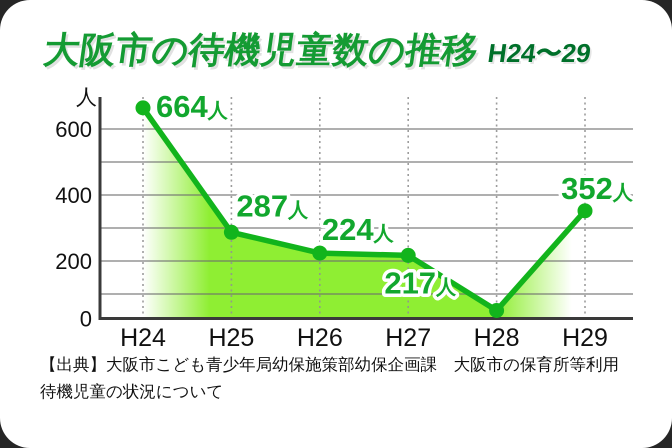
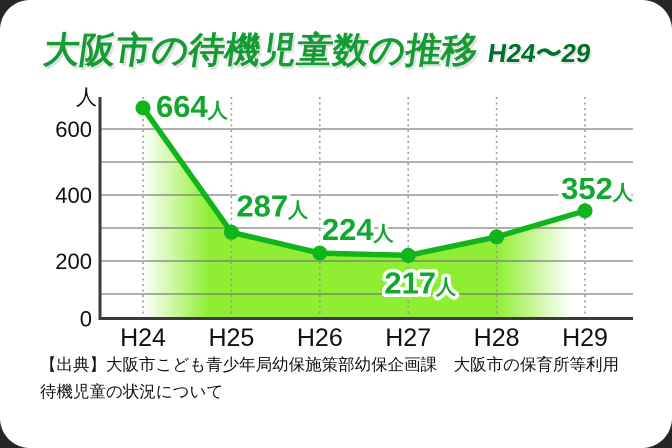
H28: 50 -> 270
